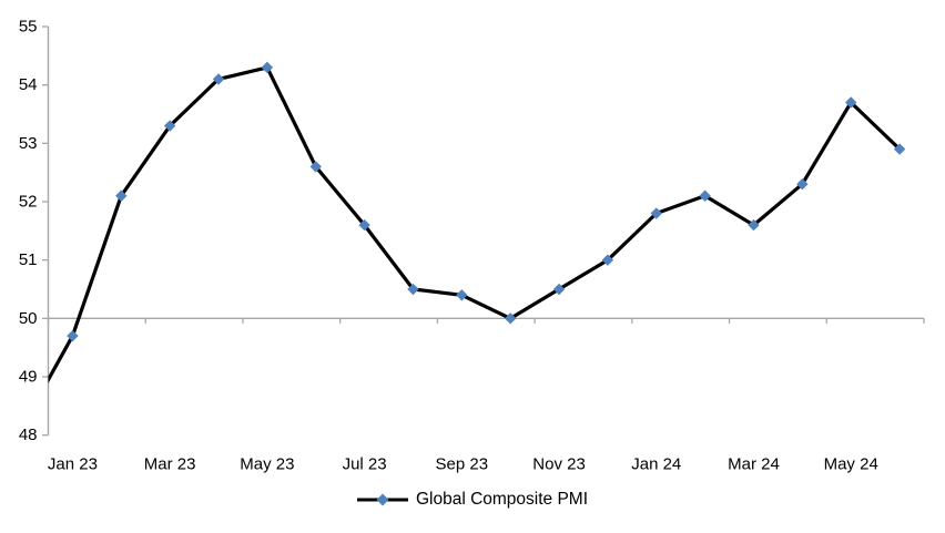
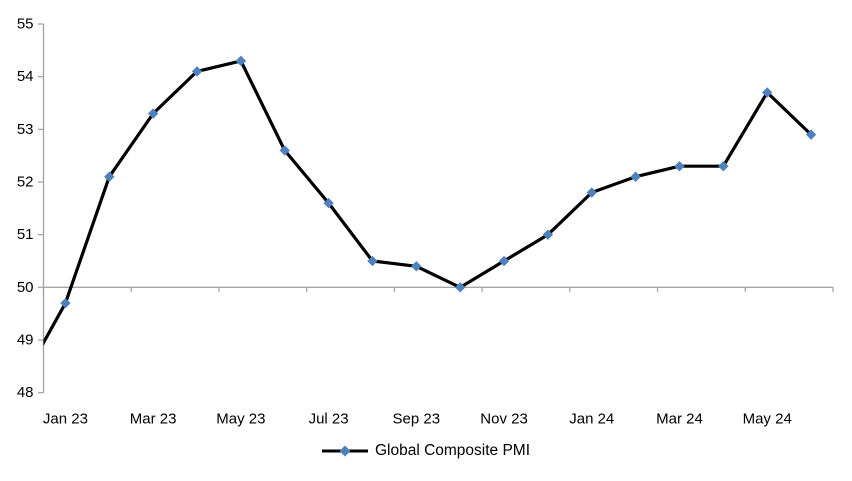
Mar 24: 51.6 -> 52.3
